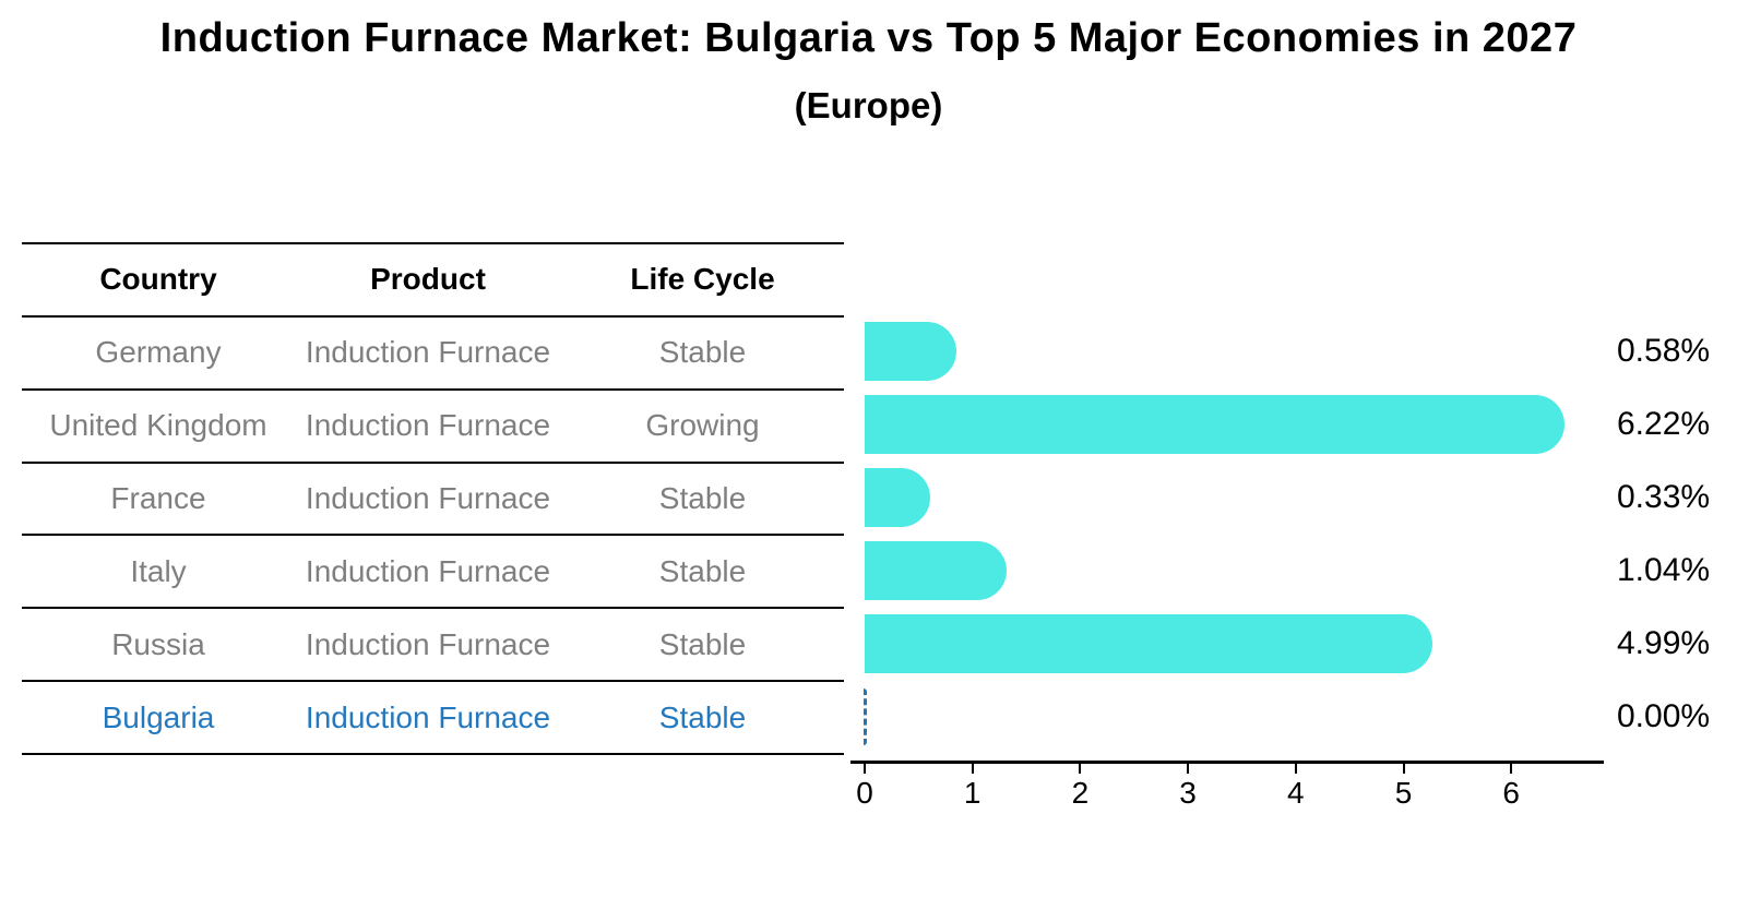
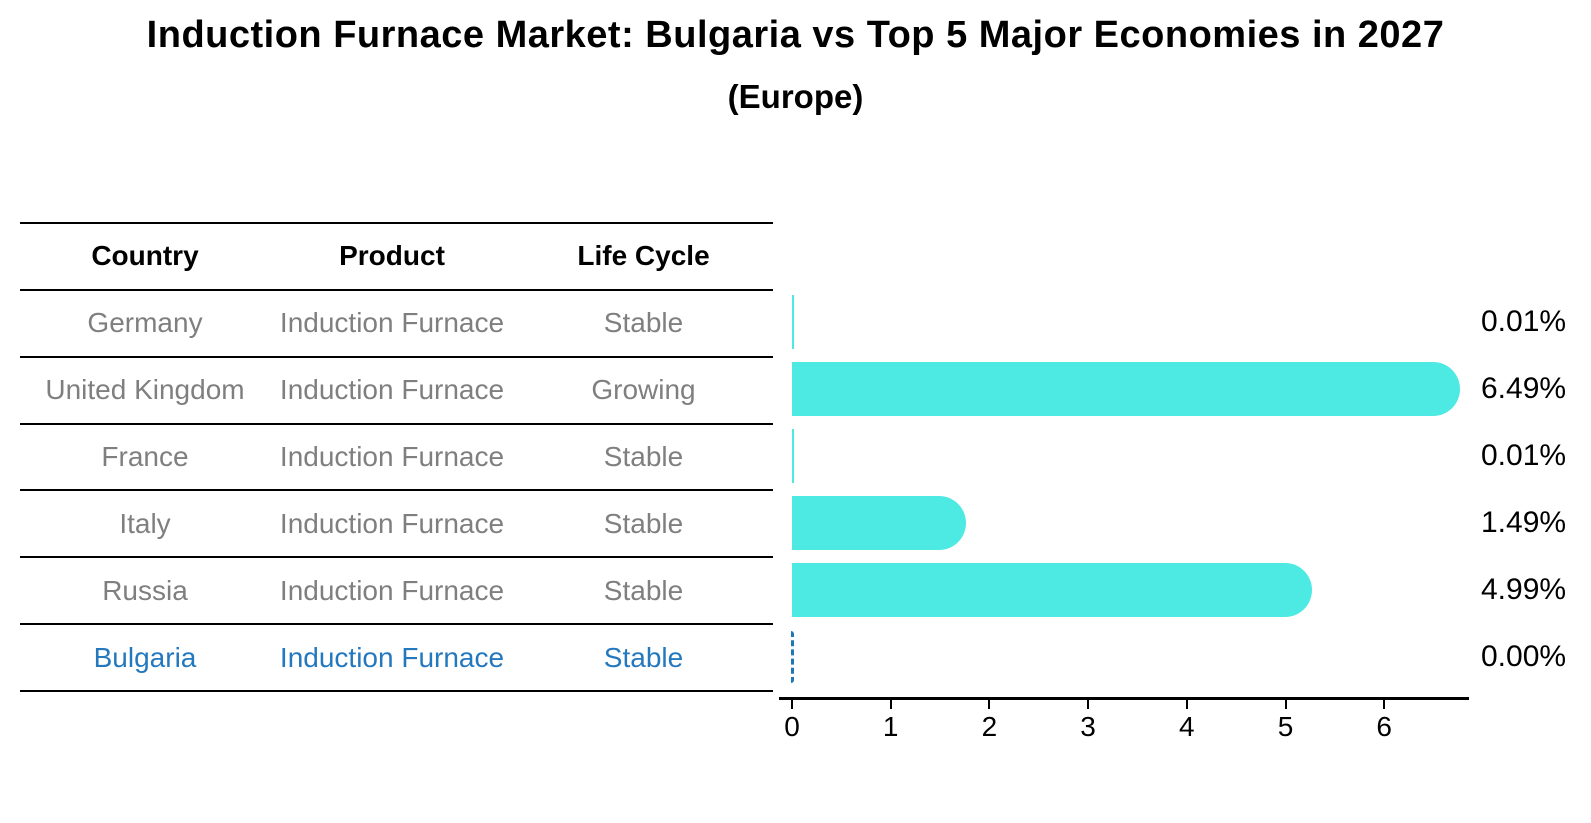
Germany: 0.58% -> 0.01%
United Kingdom: 6.22% -> 6.49%
France: 0.33% -> 0.01%
Italy: 1.04% -> 1.49%
